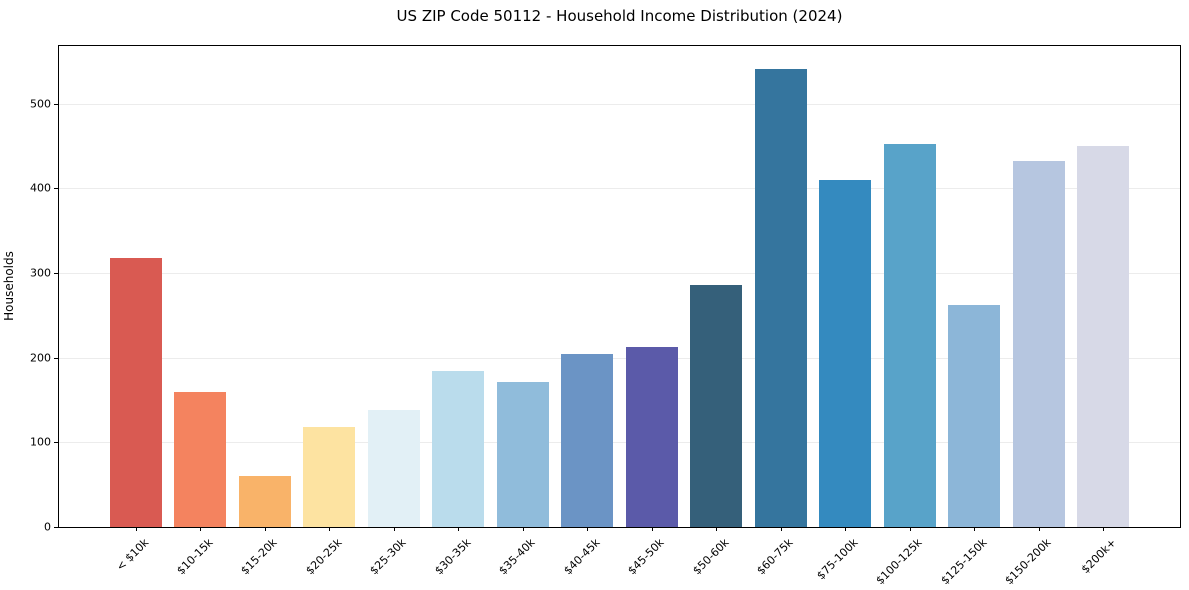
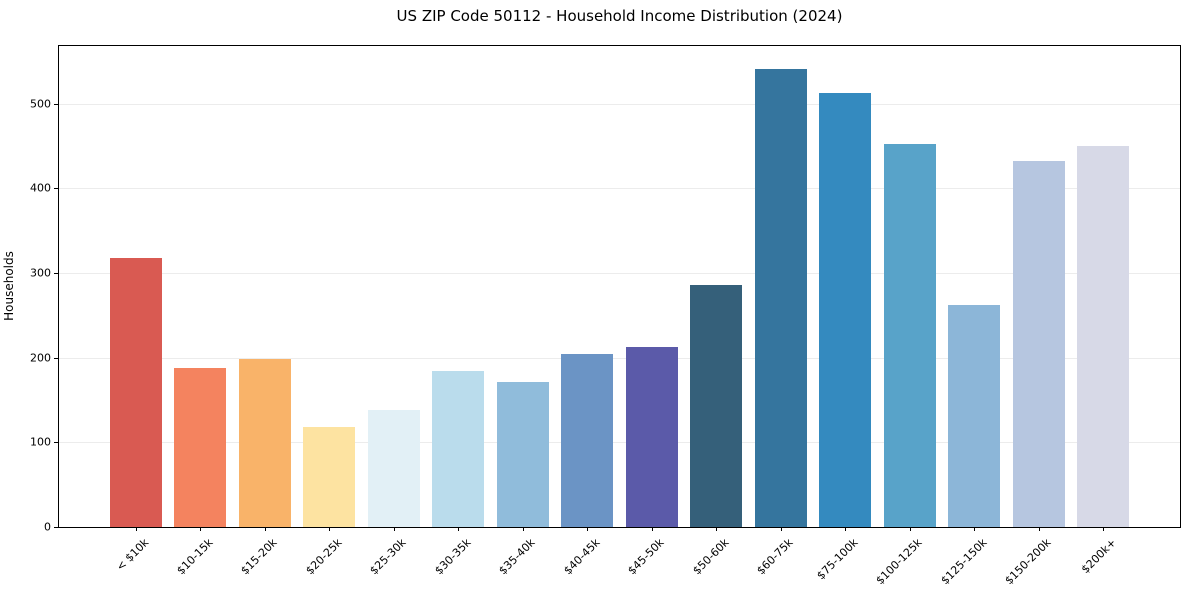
$10-15k: 160 -> 190
$15-20k: 60 -> 200
$75-100k: 410 -> 510
